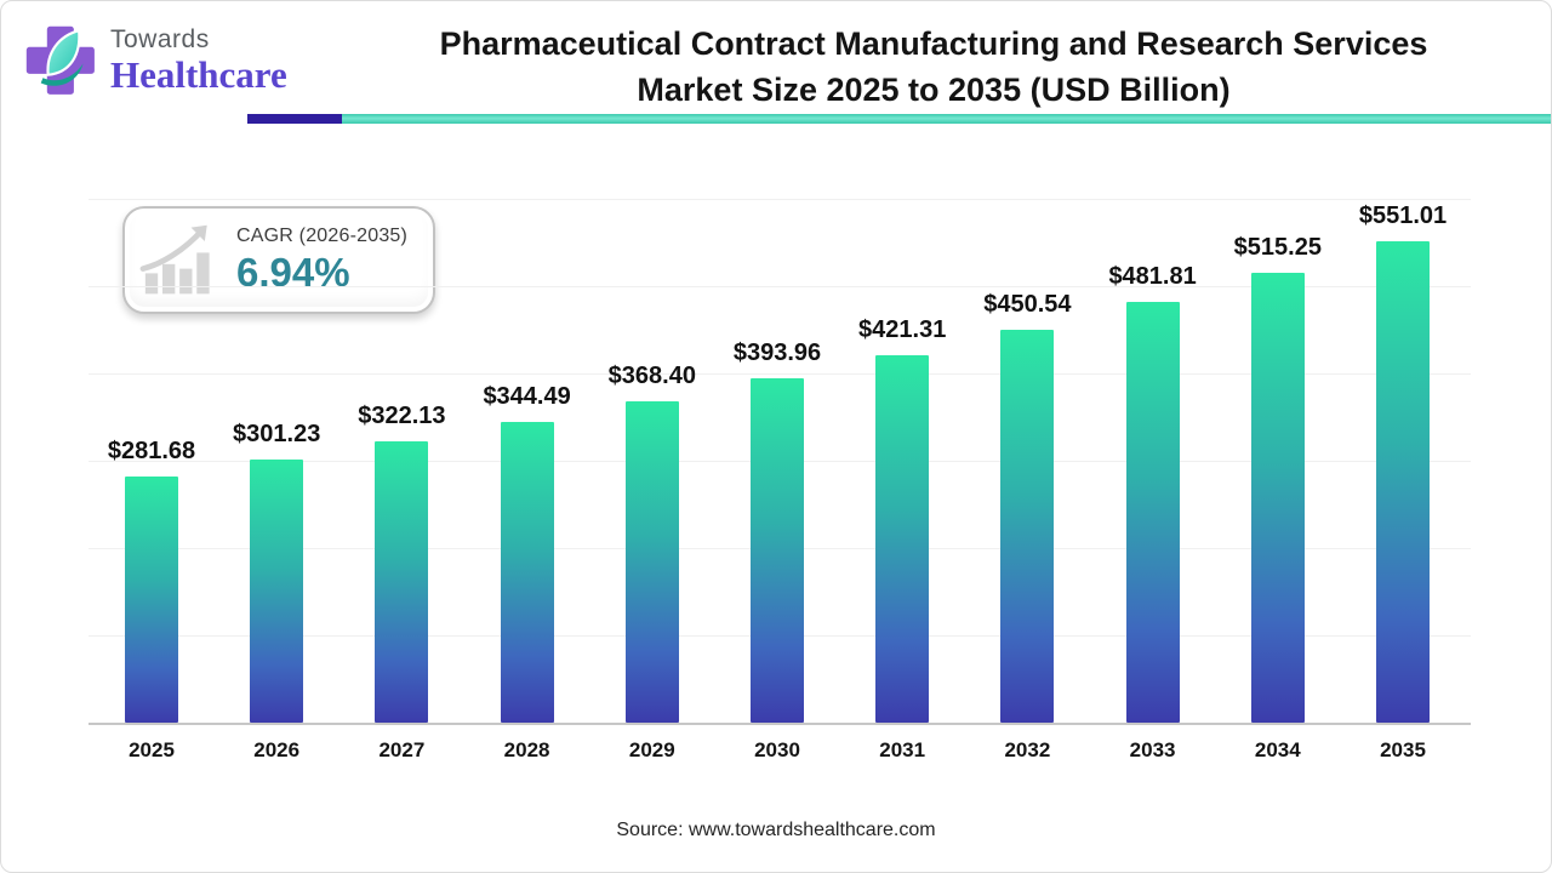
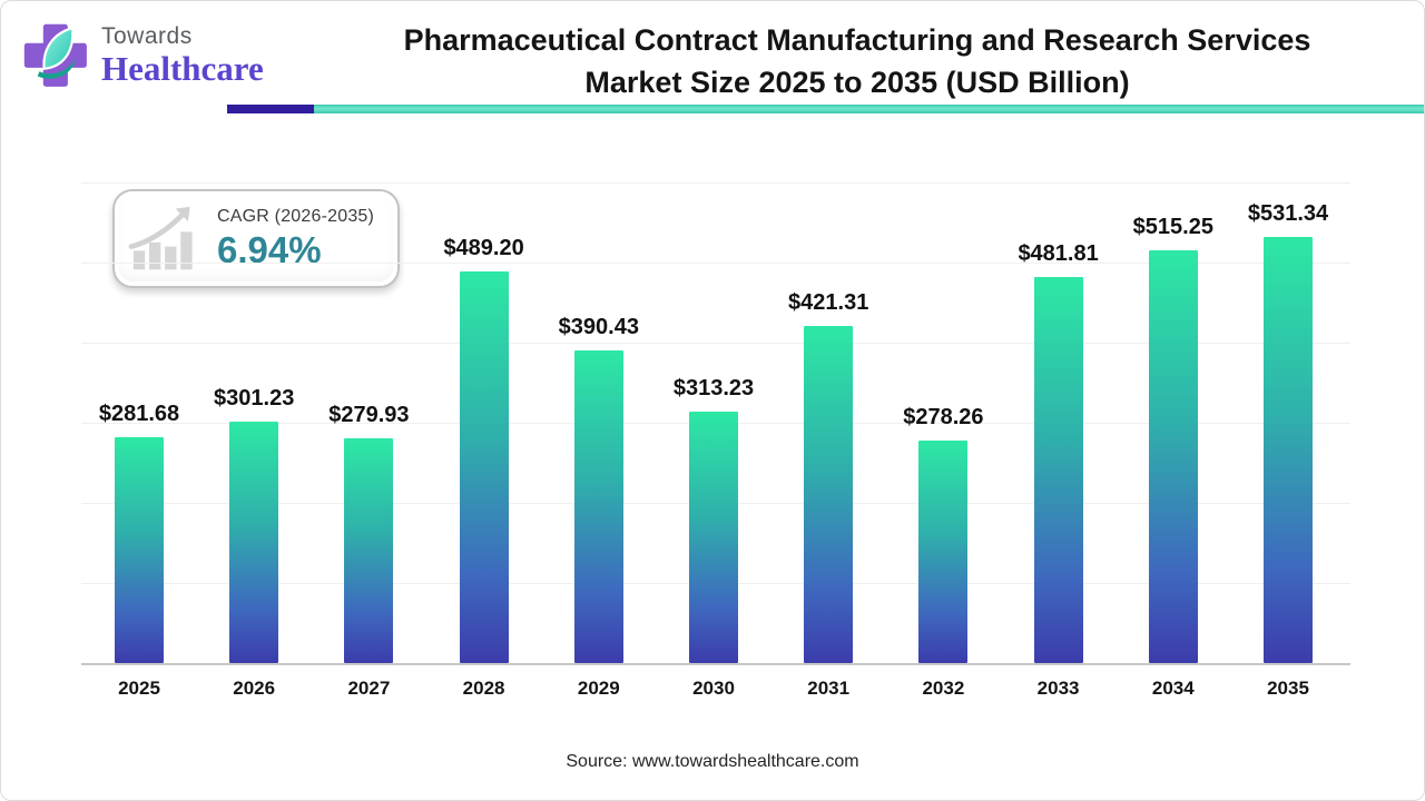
2027: $322.13 -> $279.93
2028: $344.49 -> $489.20
2029: $368.40 -> $390.43
2030: $393.96 -> $313.23
2032: $450.54 -> $278.26
2035: $551.01 -> $531.34
